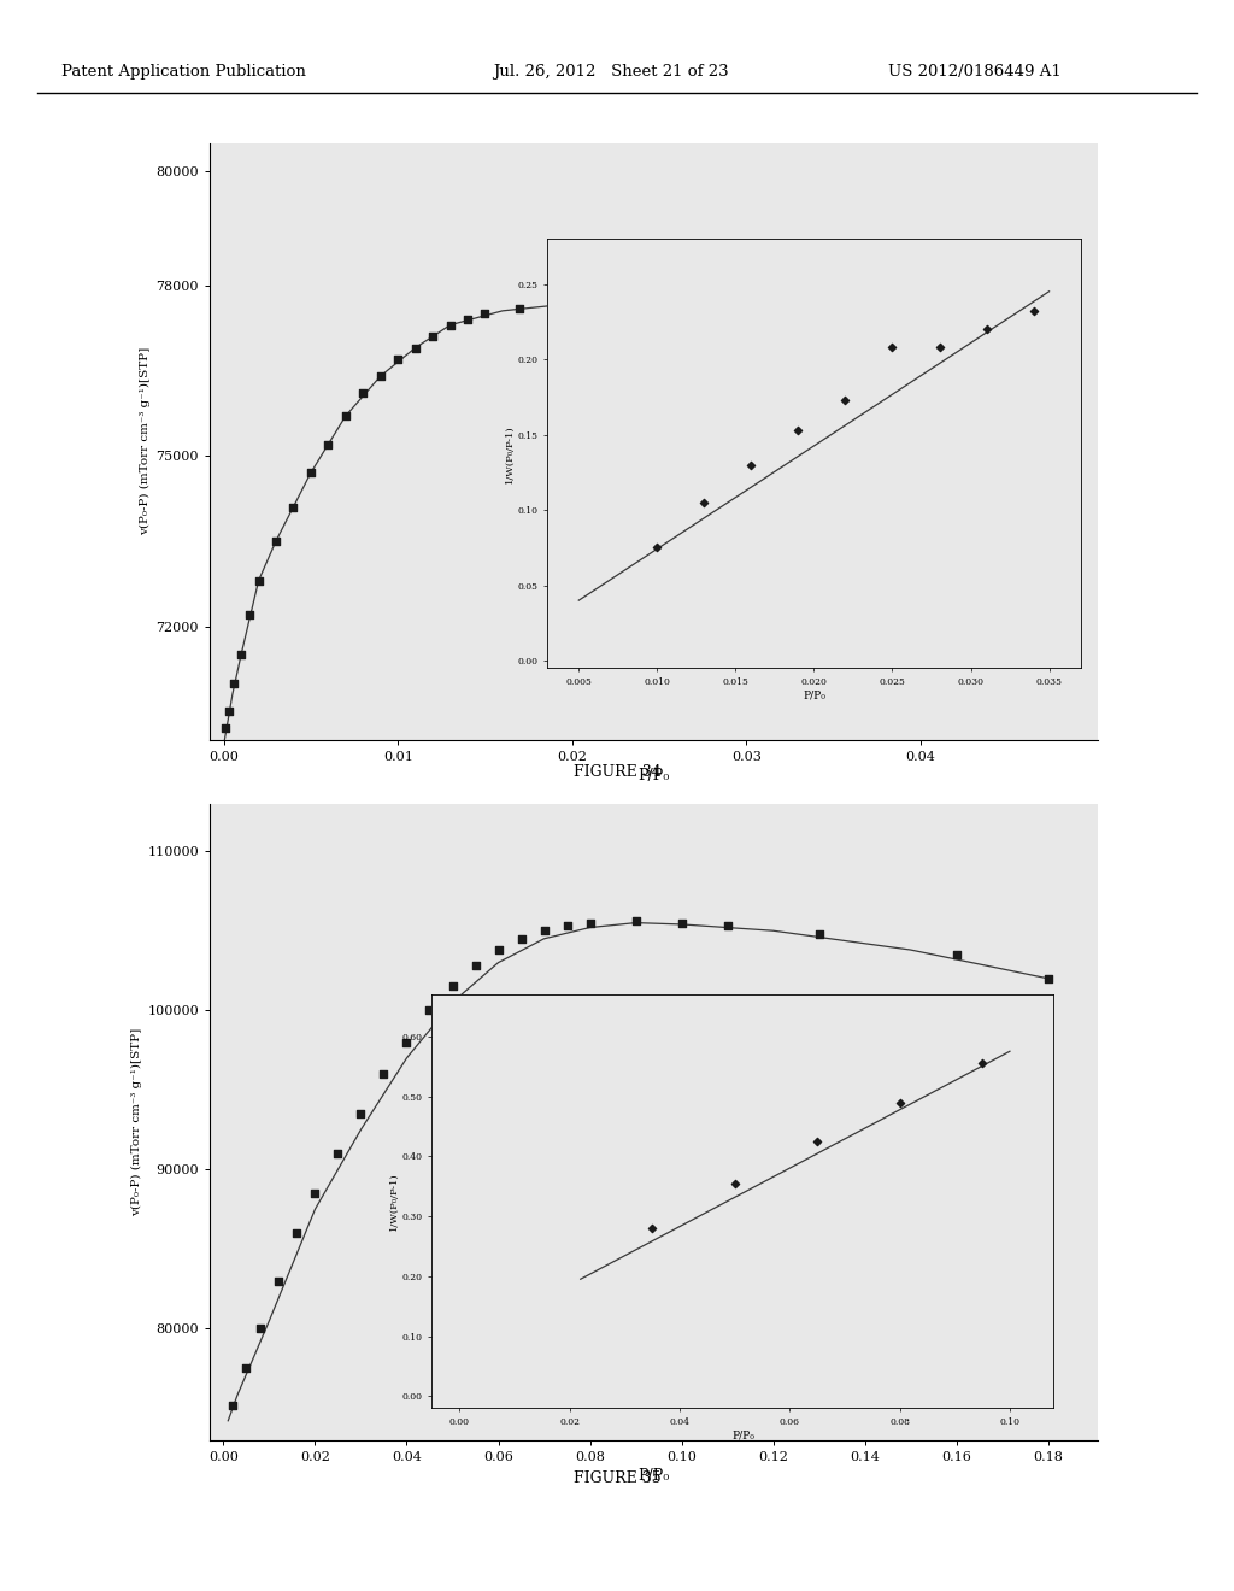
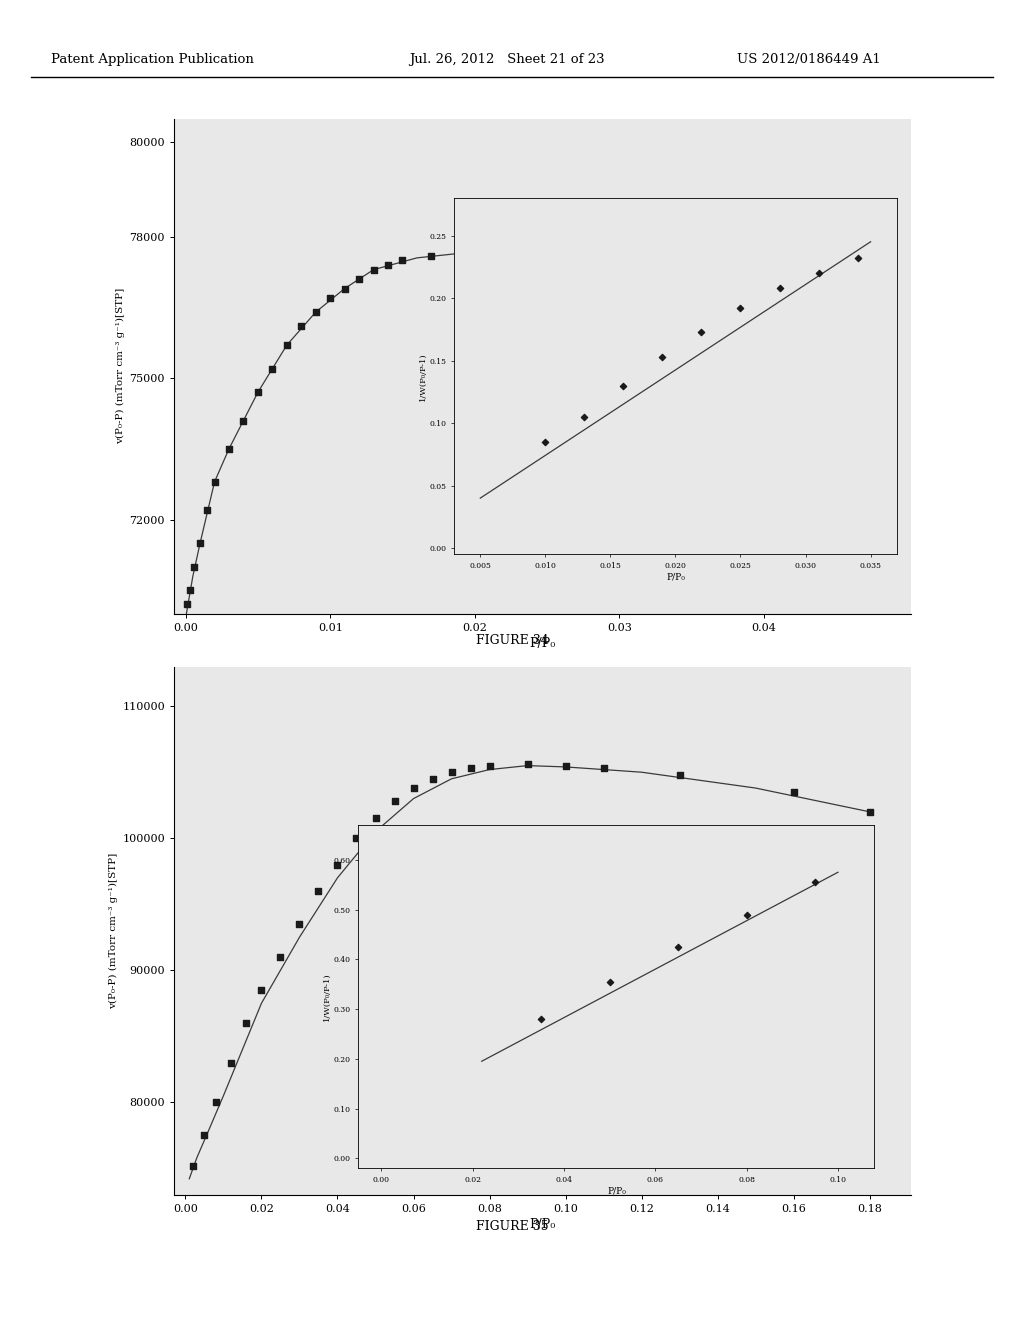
0.010: 0.075 -> 0.085
0.025: 0.208 -> 0.192
